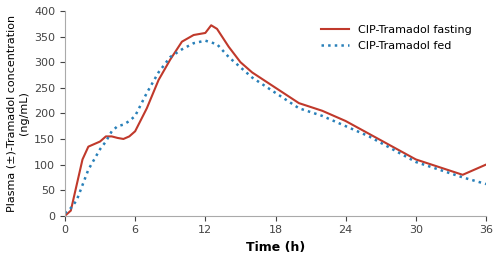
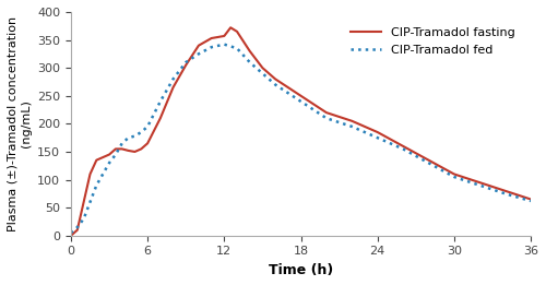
CIP-Tramadol fasting/36: 100 -> 65
